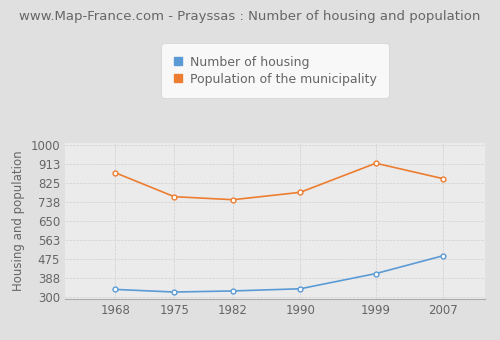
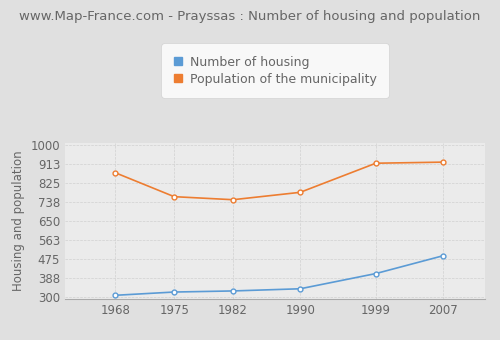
Number of housing/1968: 335 -> 308
Population of the municipality/2007: 845 -> 921
